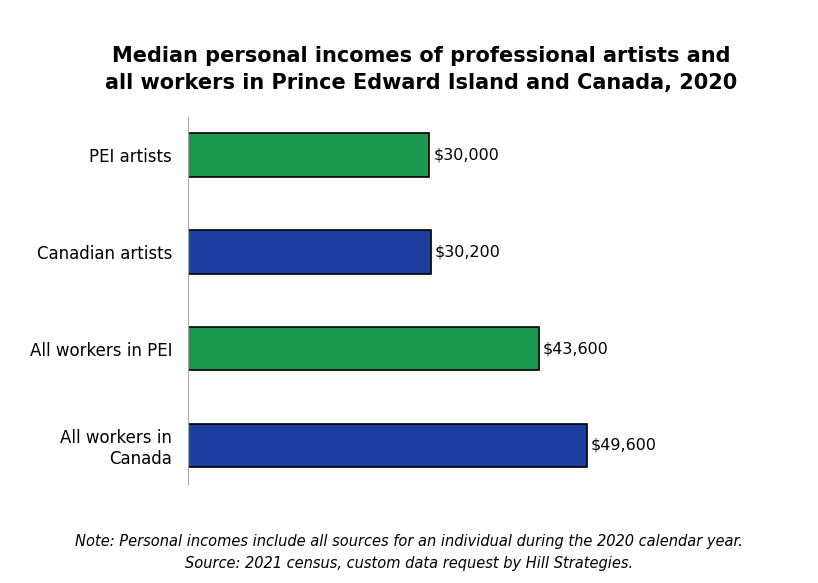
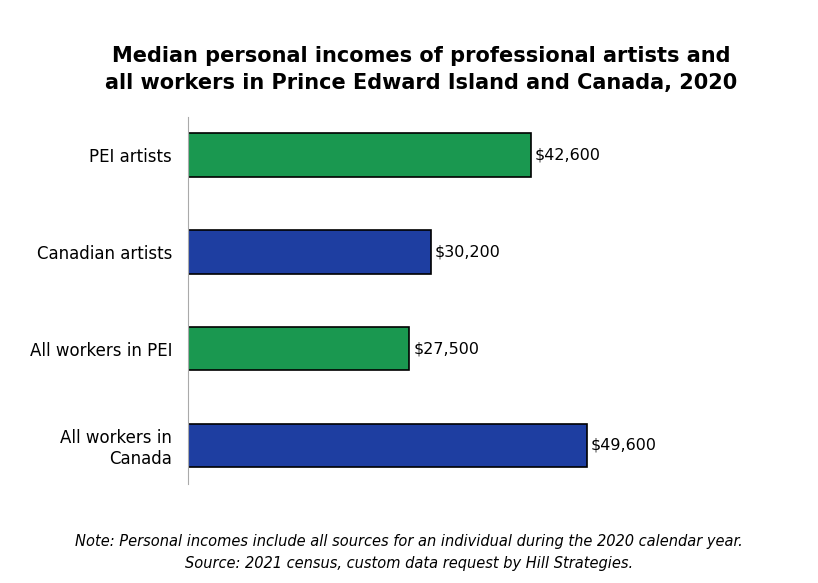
PEI artists: $30,000 -> $42,600
All workers in PEI: $43,600 -> $27,500
